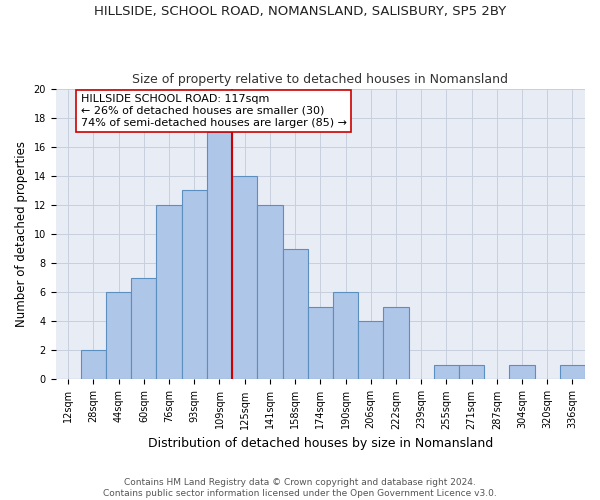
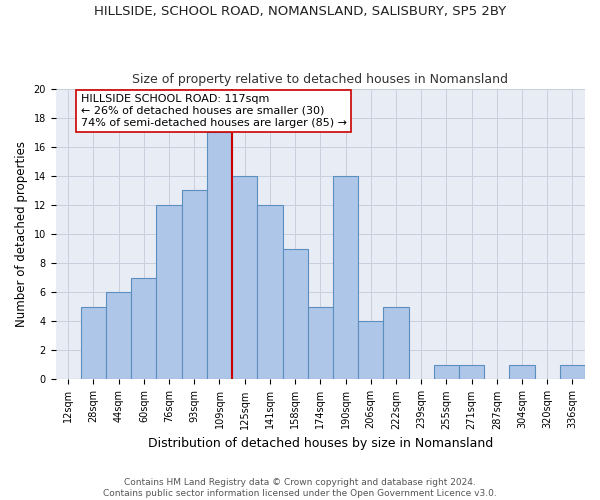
28sqm: 2 -> 5
190sqm: 6 -> 14
